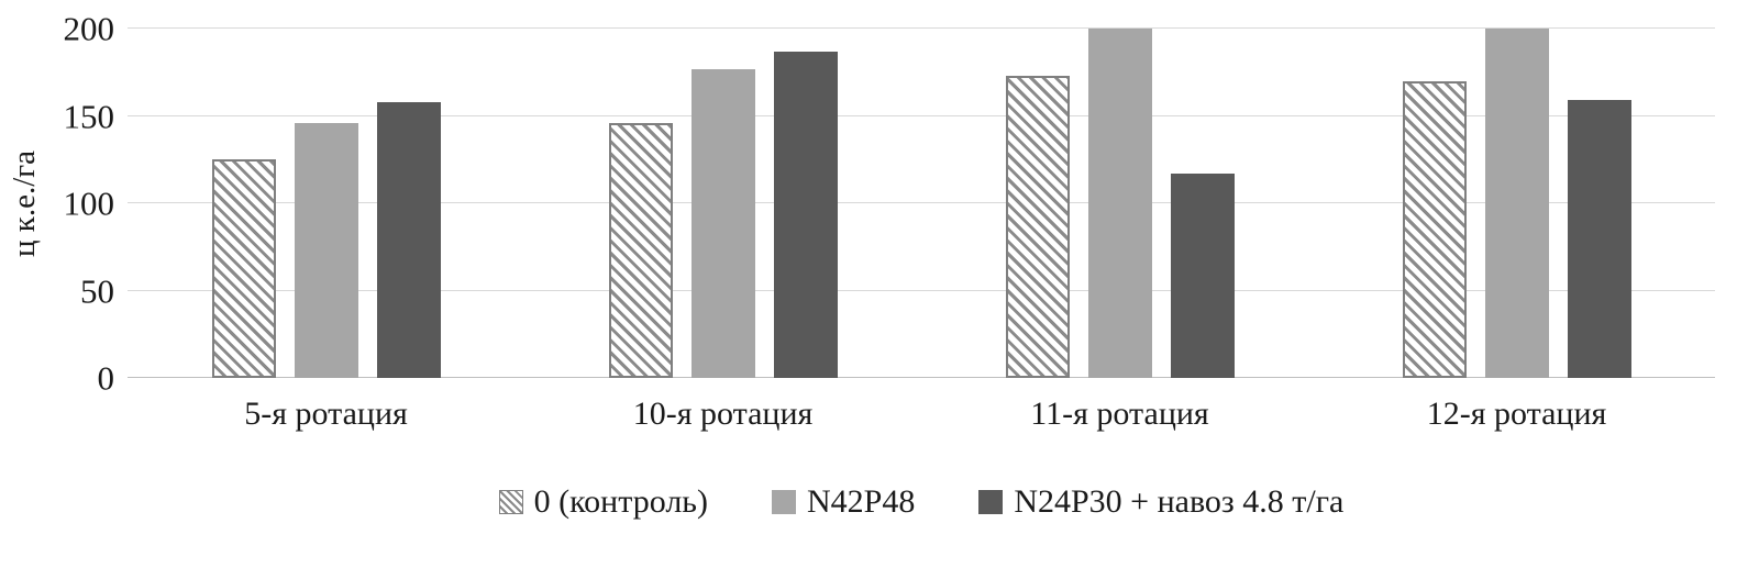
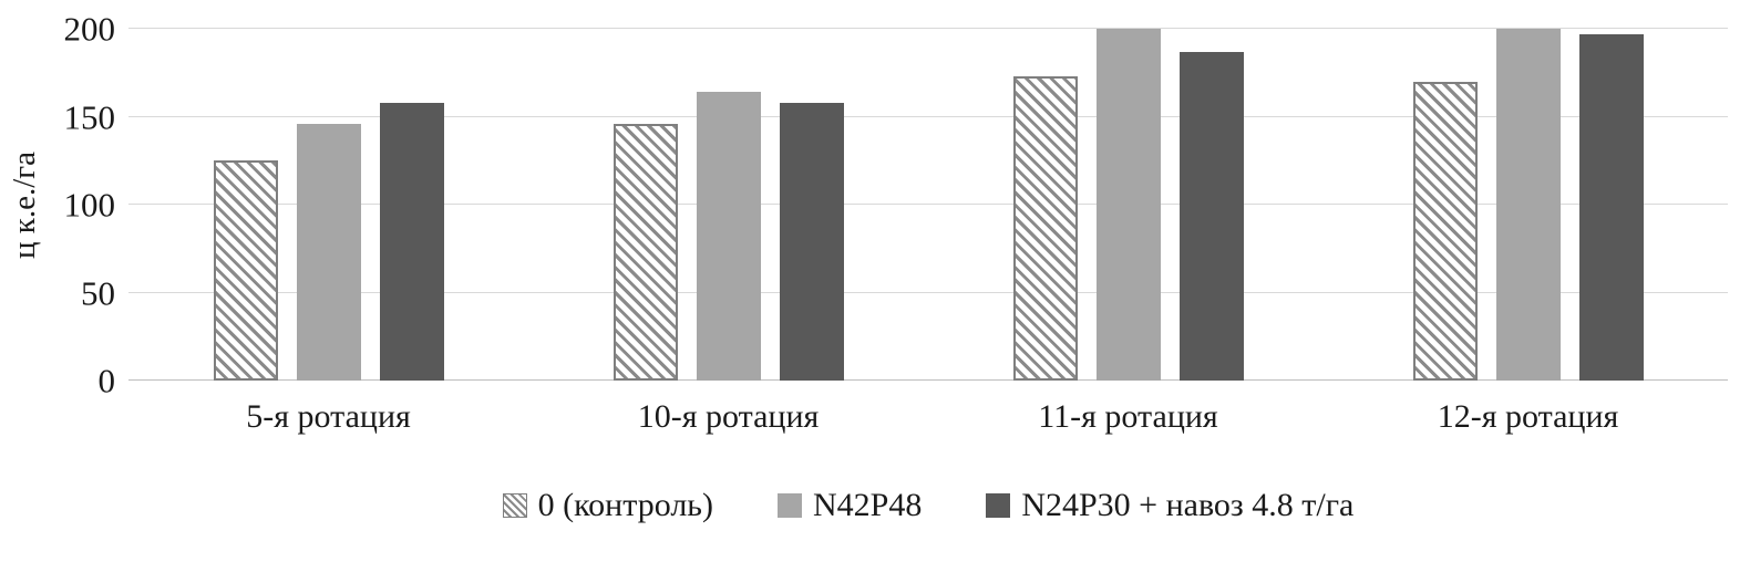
N42P48/10-я ротация: 177 -> 164
N24P30 + навоз 4.8 т/га/10-я ротация: 187 -> 158
N24P30 + навоз 4.8 т/га/11-я ротация: 117 -> 187
N24P30 + навоз 4.8 т/га/12-я ротация: 159 -> 197
